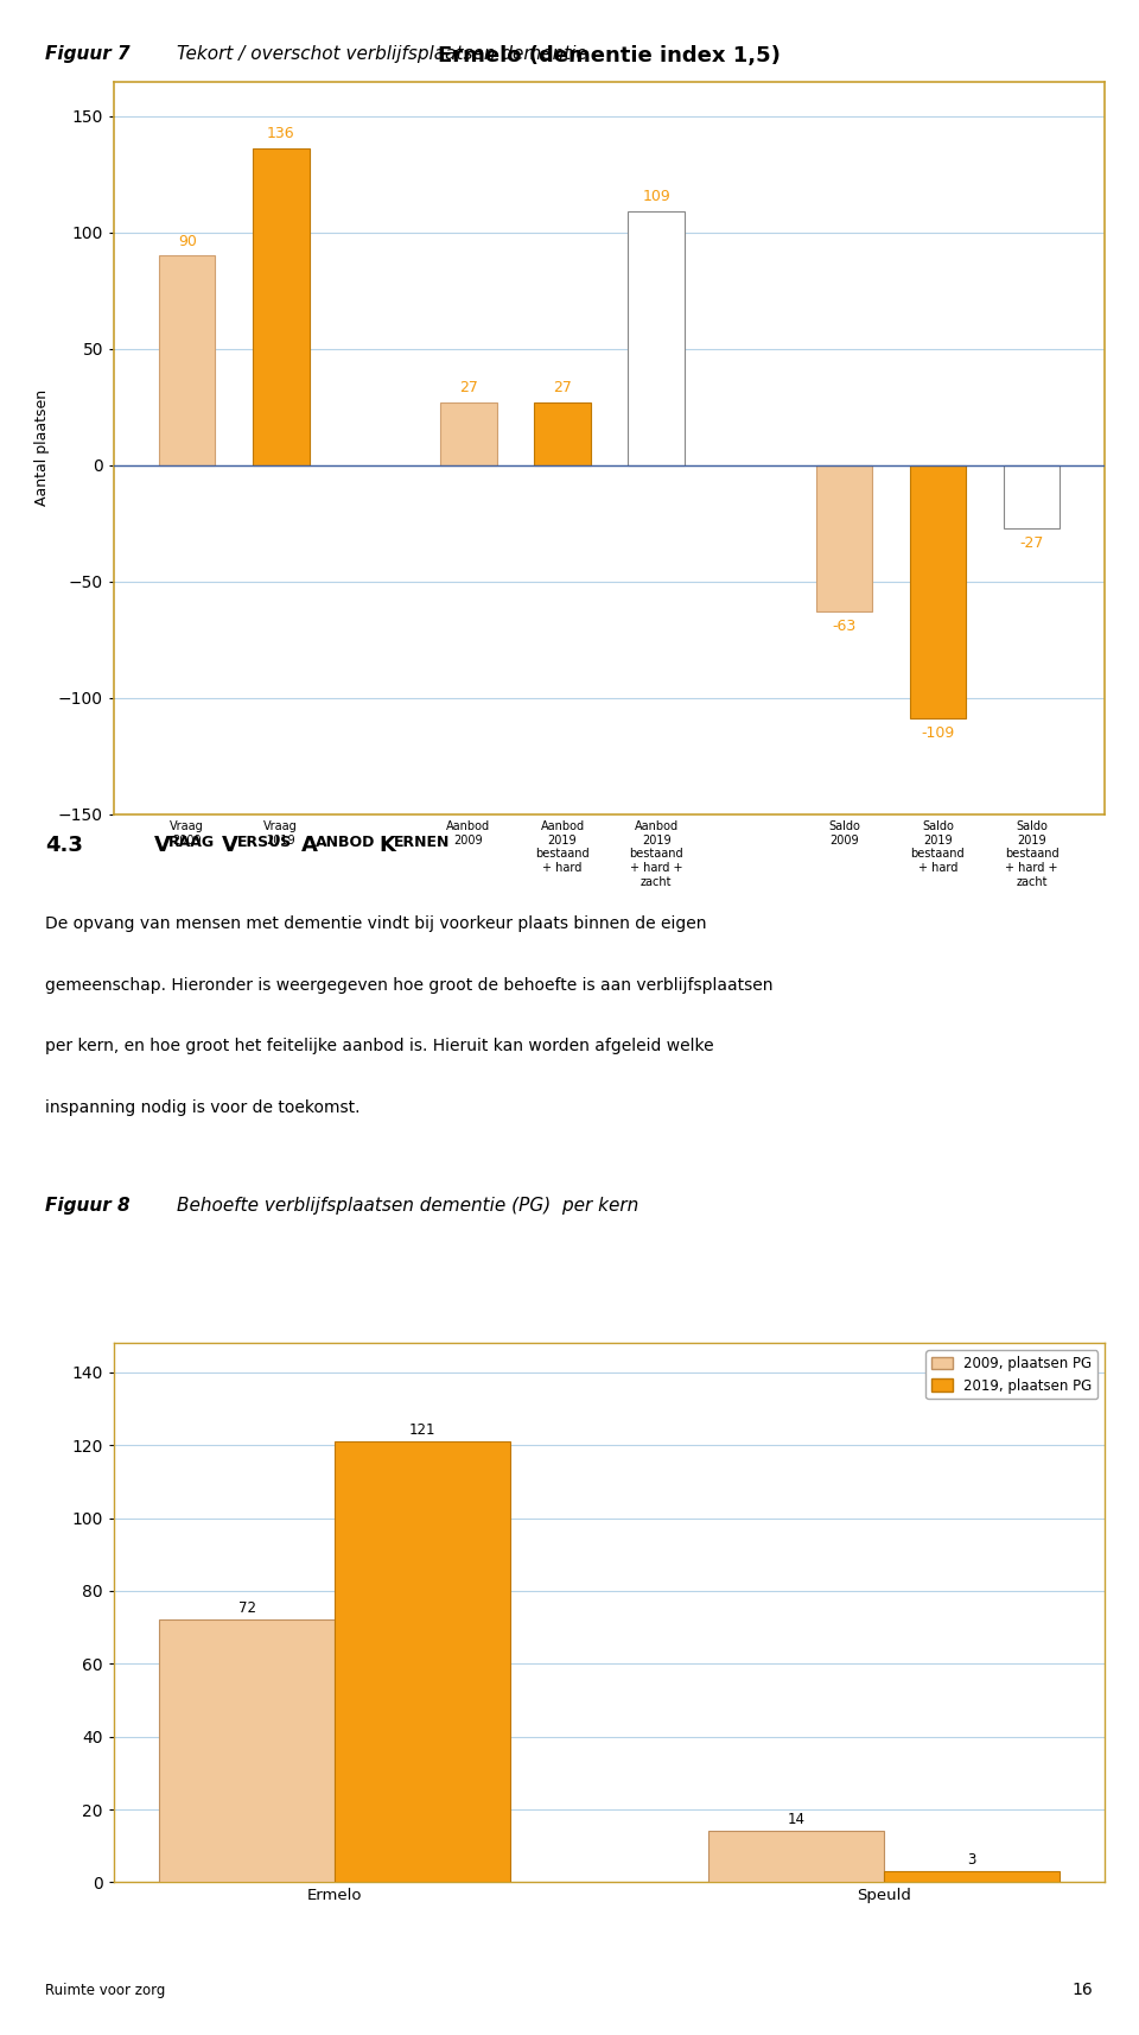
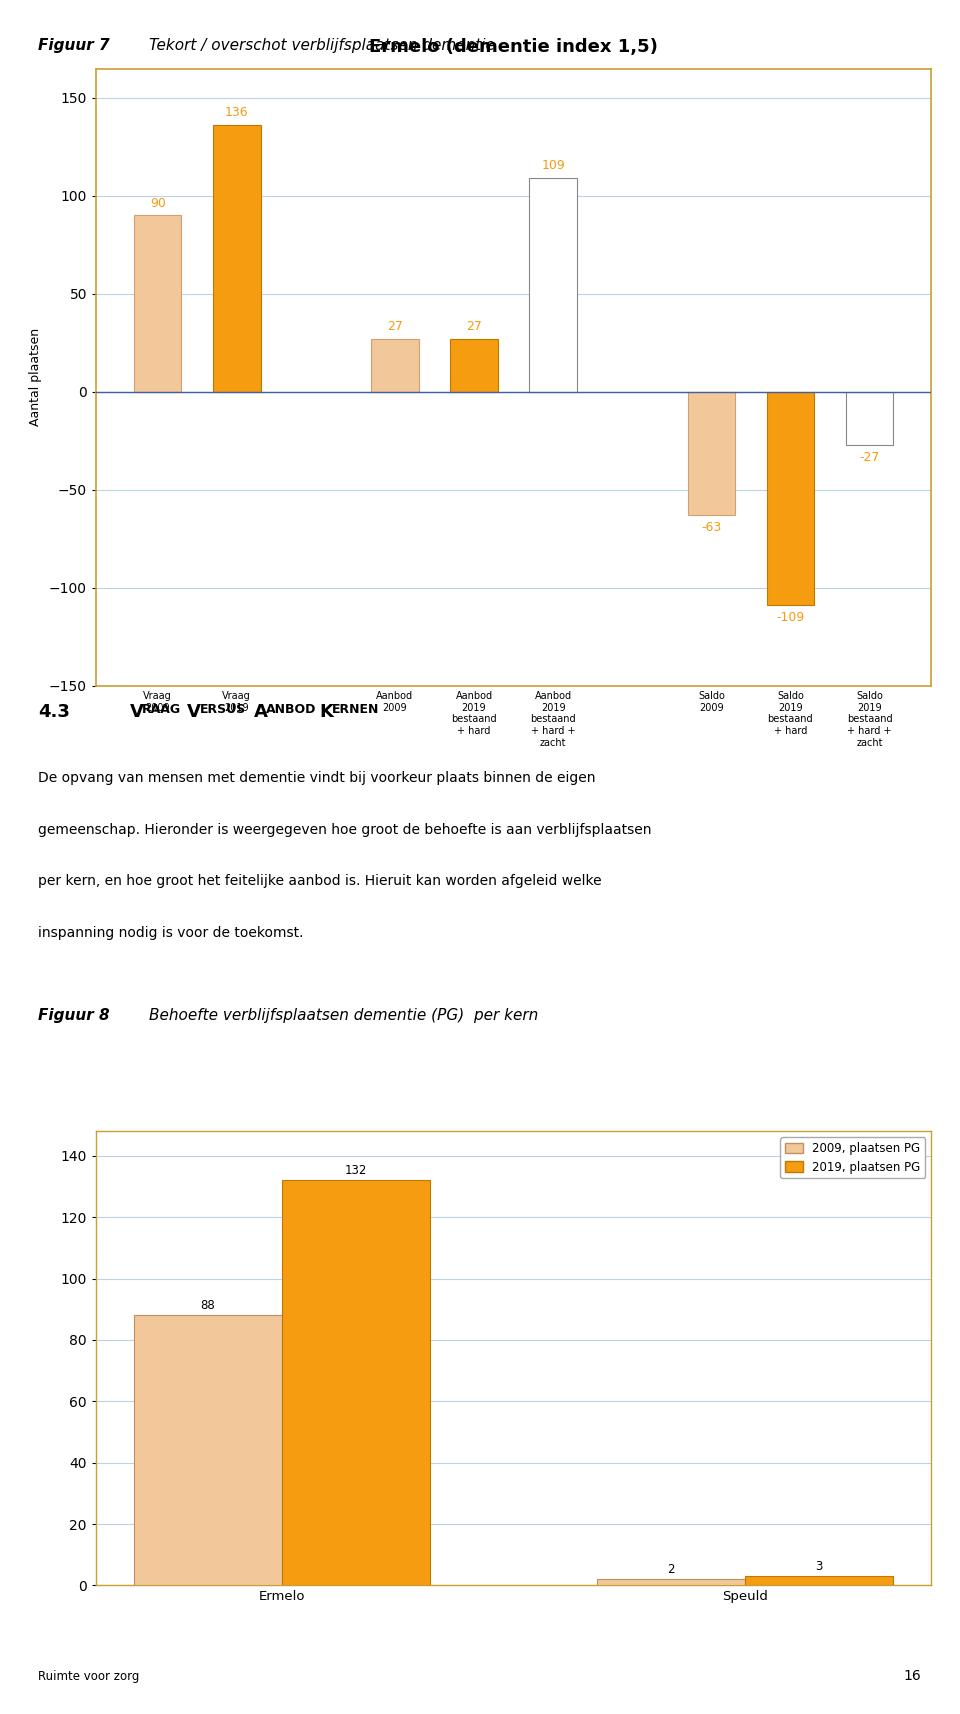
2009, plaatsen PG/Ermelo: 72 -> 88
2019, plaatsen PG/Ermelo: 121 -> 132
2009, plaatsen PG/Speuld: 14 -> 2
